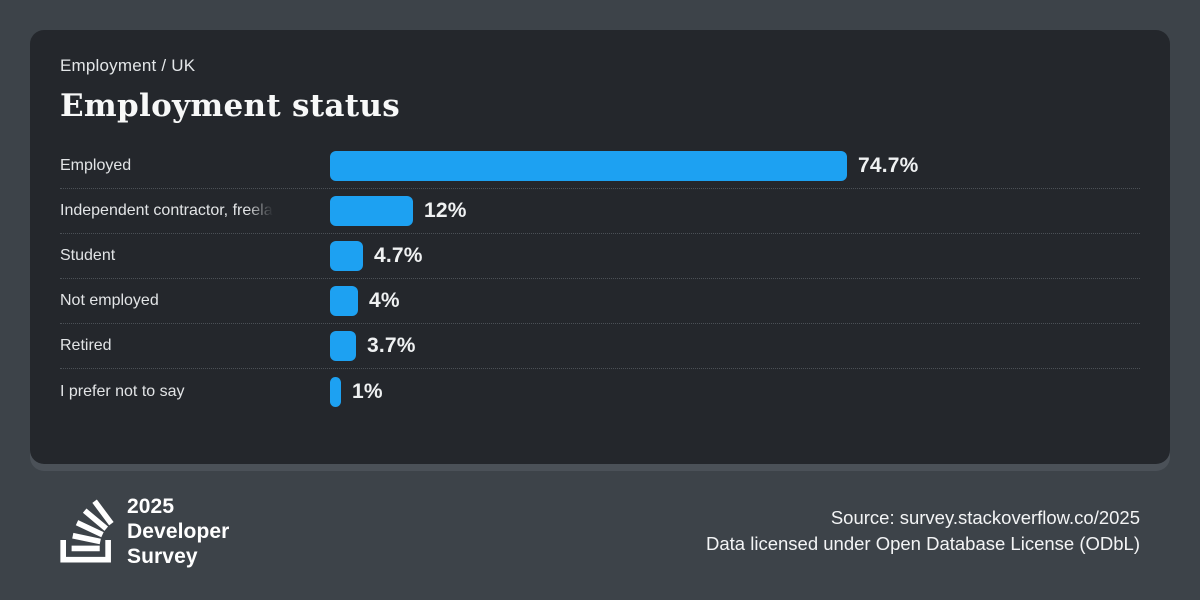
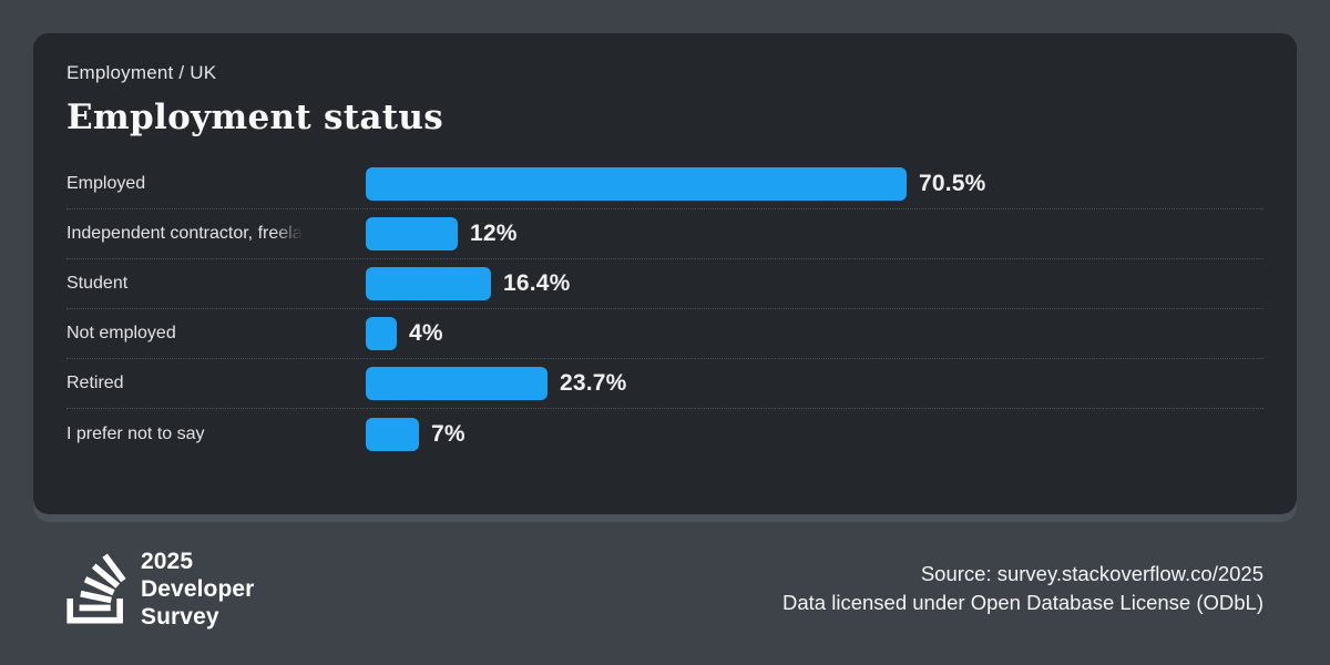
Employed: 74.7% -> 70.5%
Student: 4.7% -> 16.4%
Retired: 3.7% -> 23.7%
I prefer not to say: 1% -> 7%
